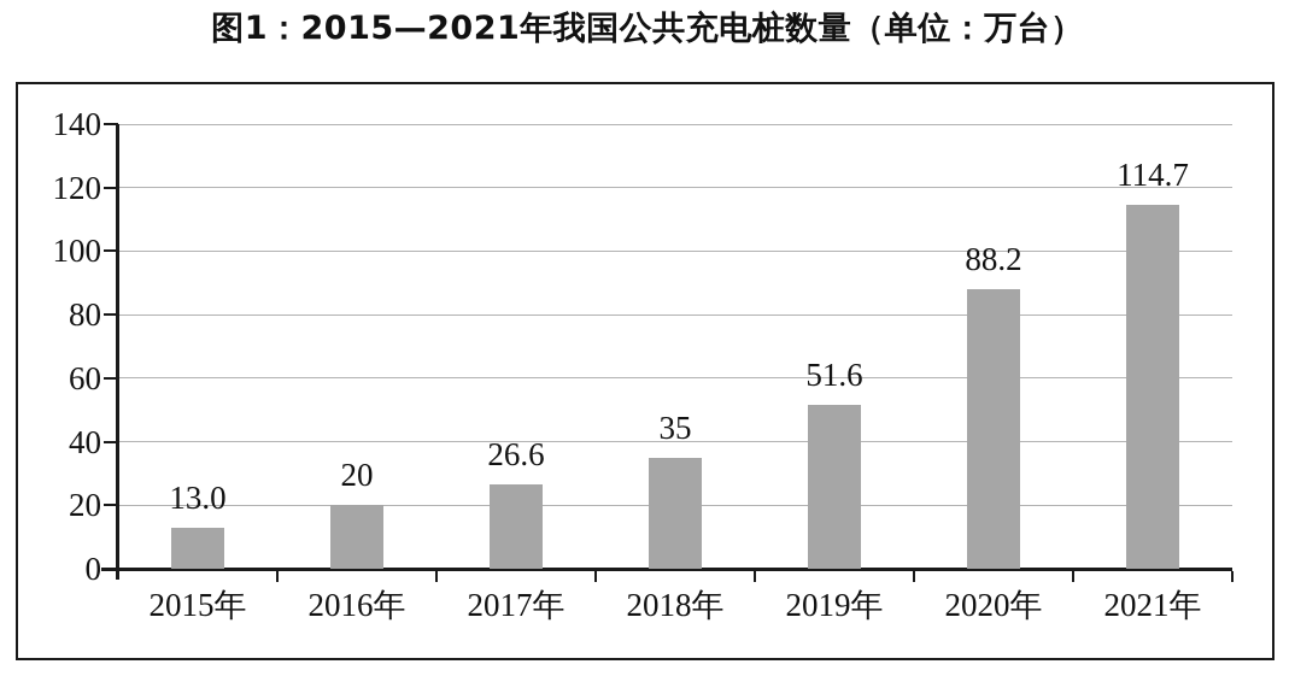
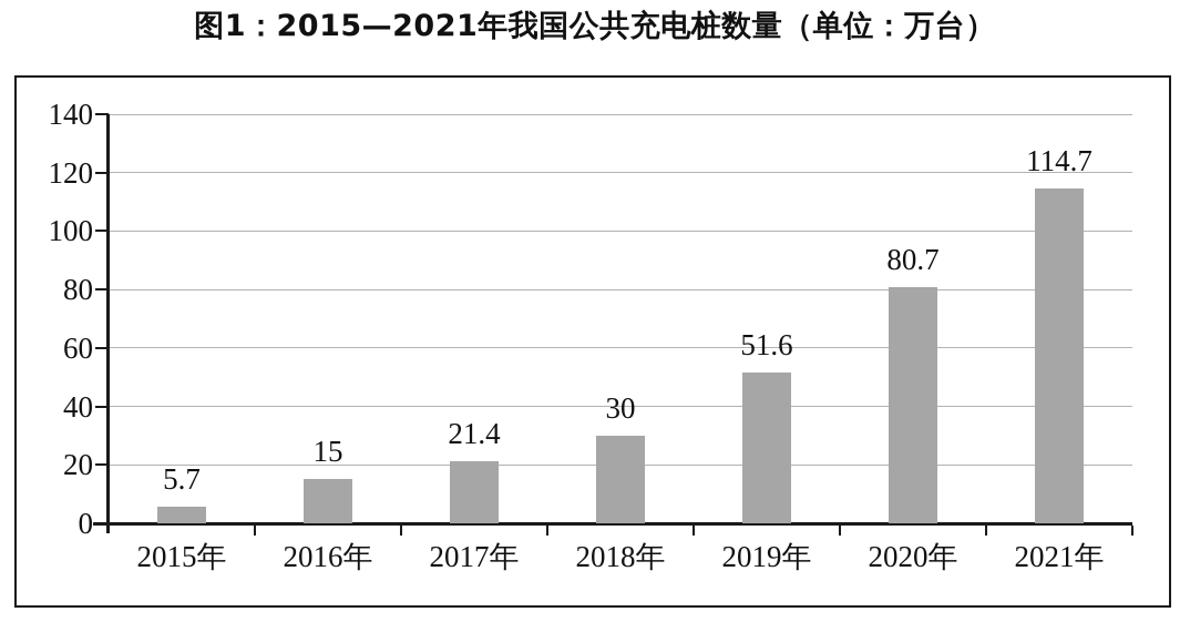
2015年: 13.0 -> 5.7
2016年: 20 -> 15
2017年: 26.6 -> 21.4
2018年: 35 -> 30
2020年: 88.2 -> 80.7
